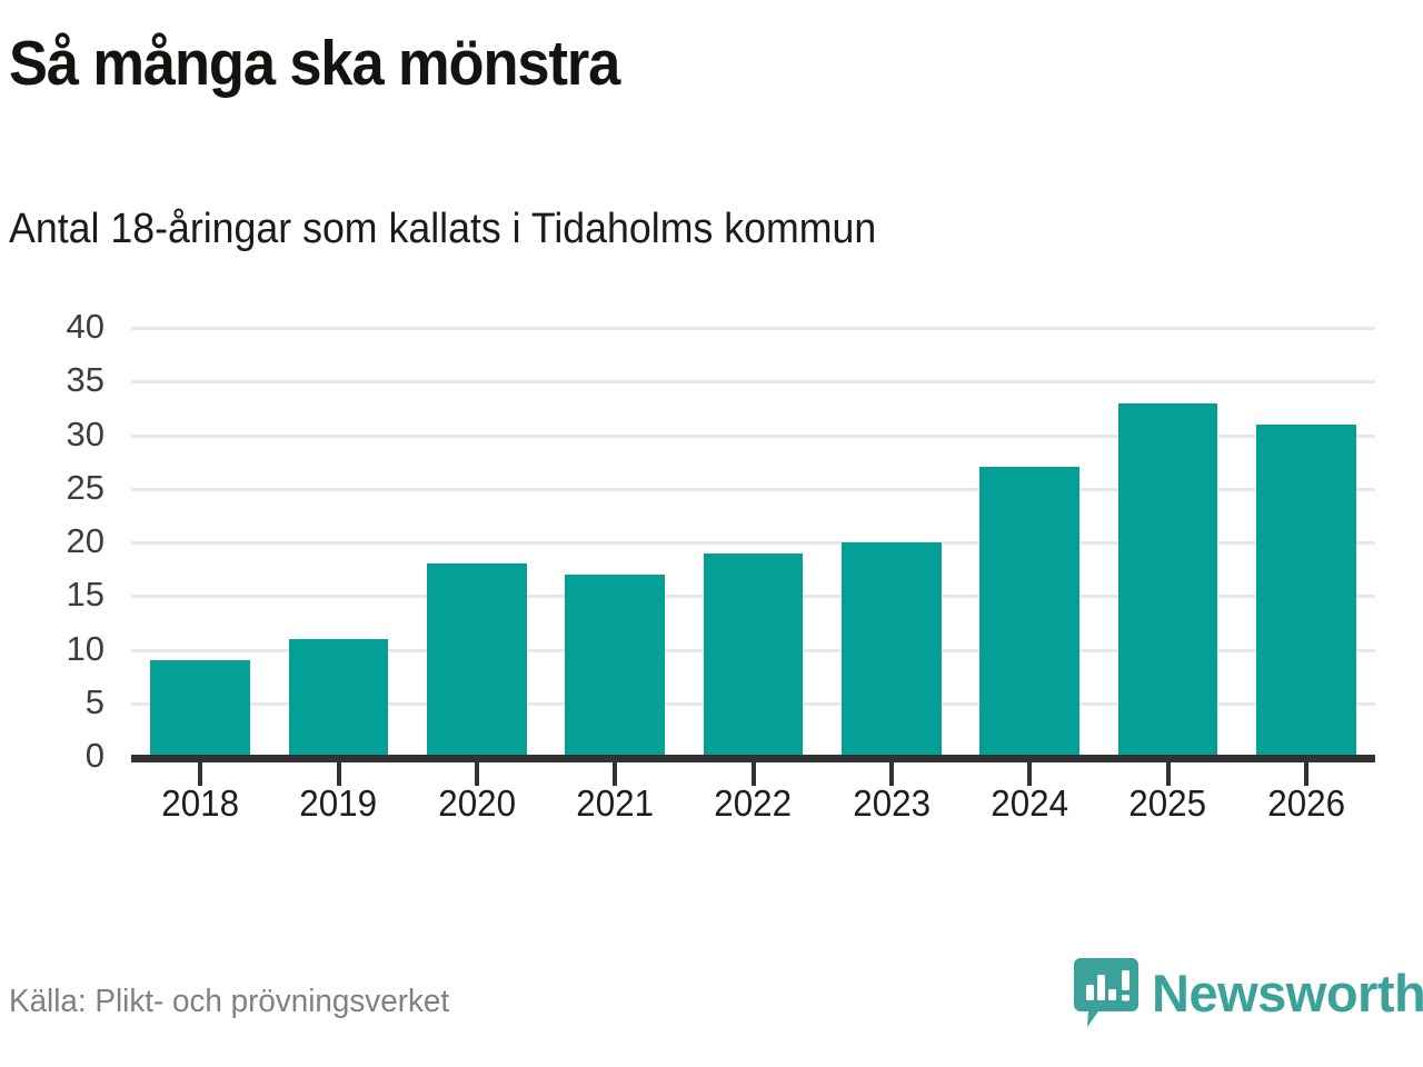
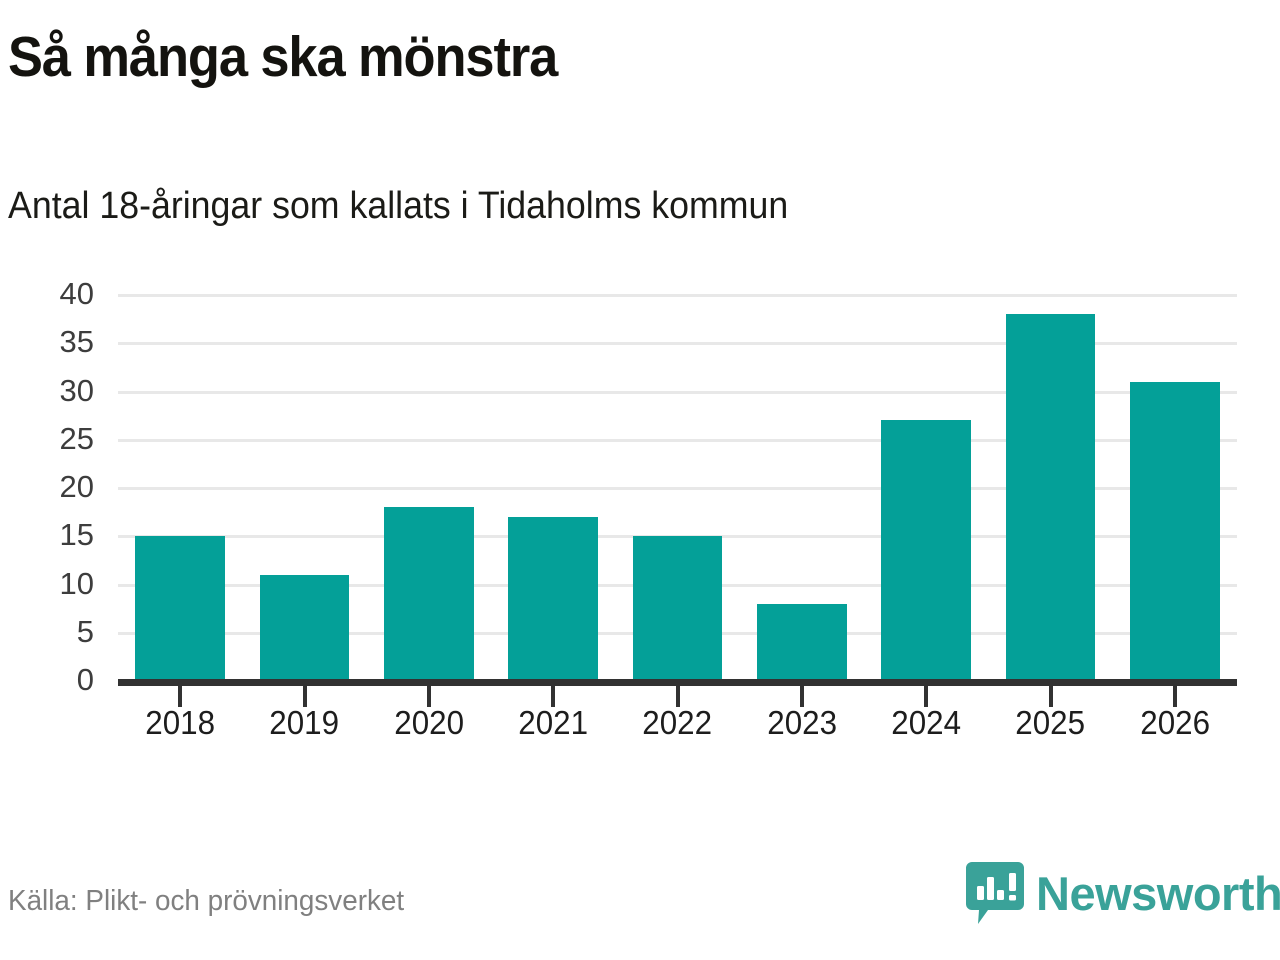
2018: 9 -> 15
2022: 19 -> 15
2023: 20 -> 8
2025: 33 -> 38
